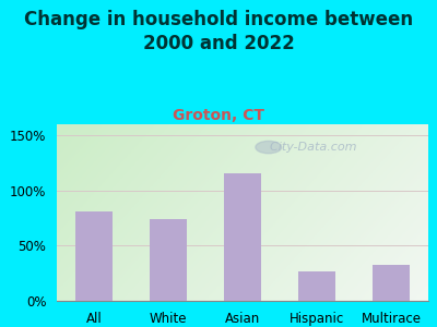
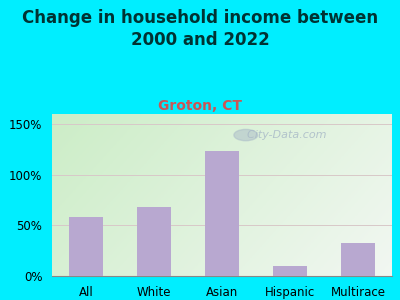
All: 81% -> 58%
White: 74% -> 68%
Asian: 116% -> 123%
Hispanic: 27% -> 10%
